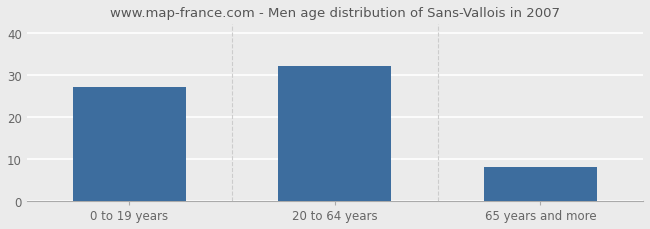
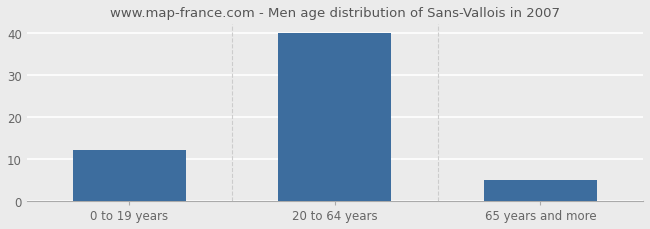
0 to 19 years: 27 -> 12
20 to 64 years: 32 -> 40
65 years and more: 8 -> 5
